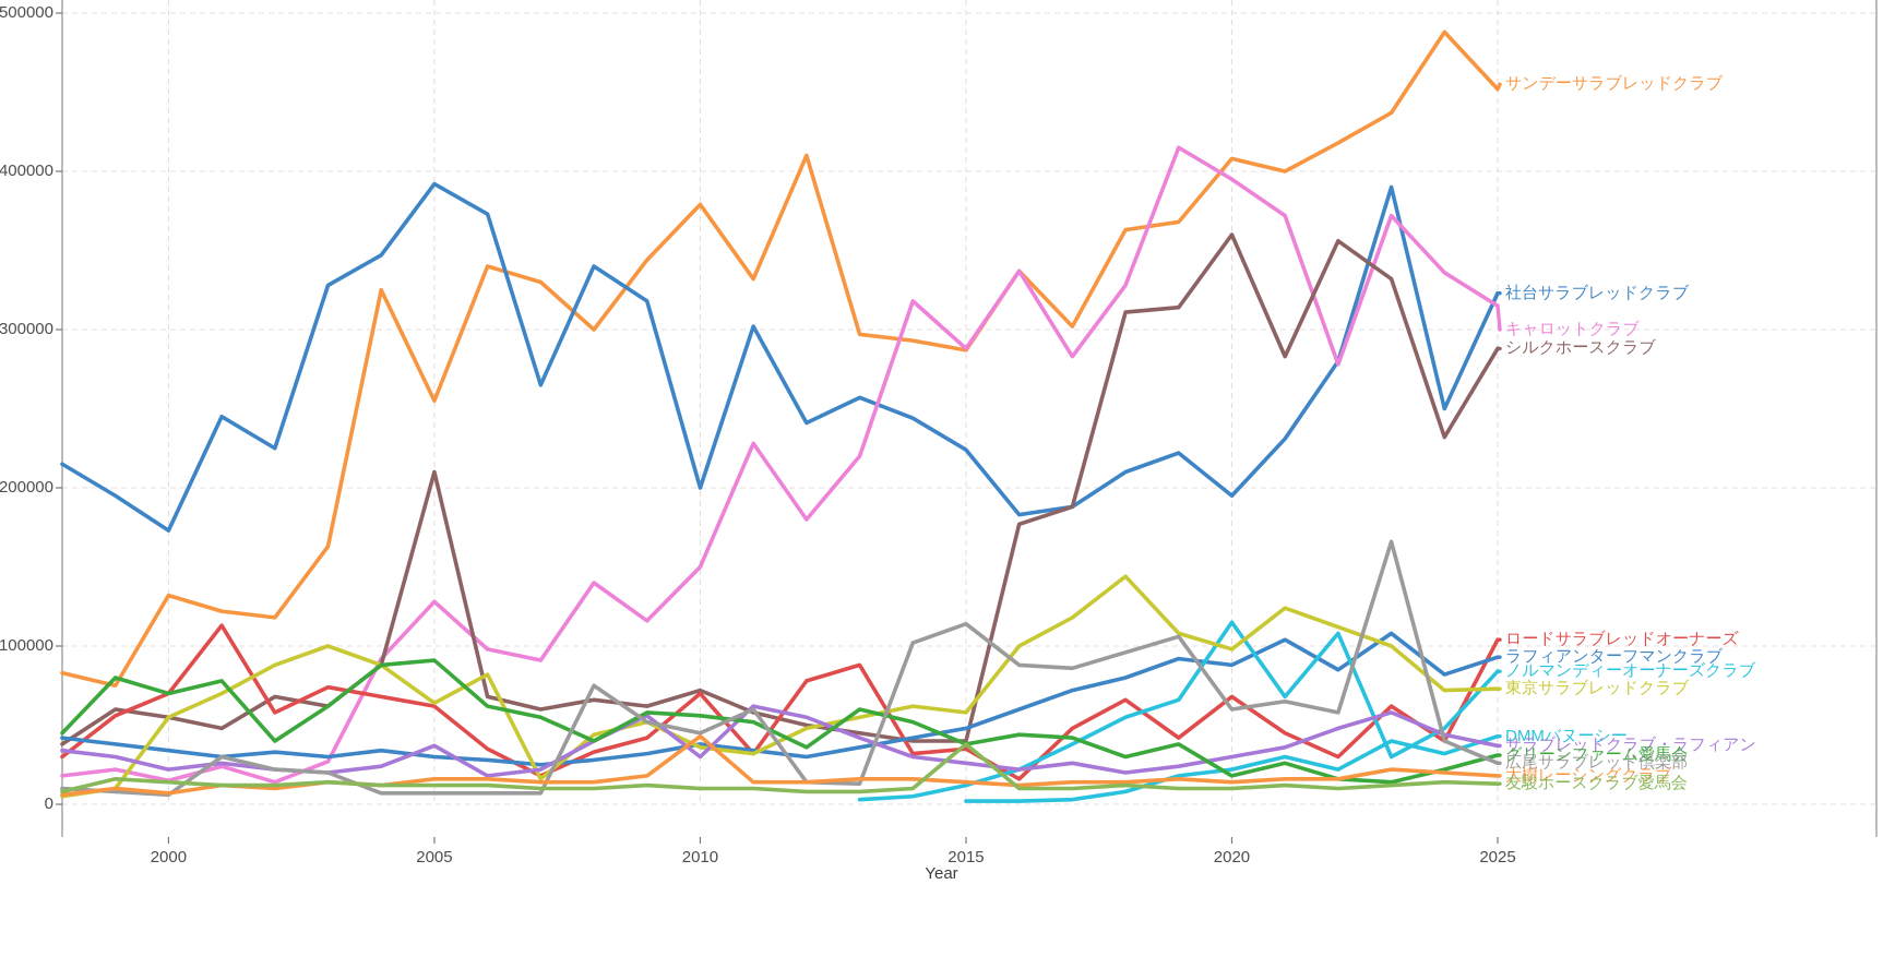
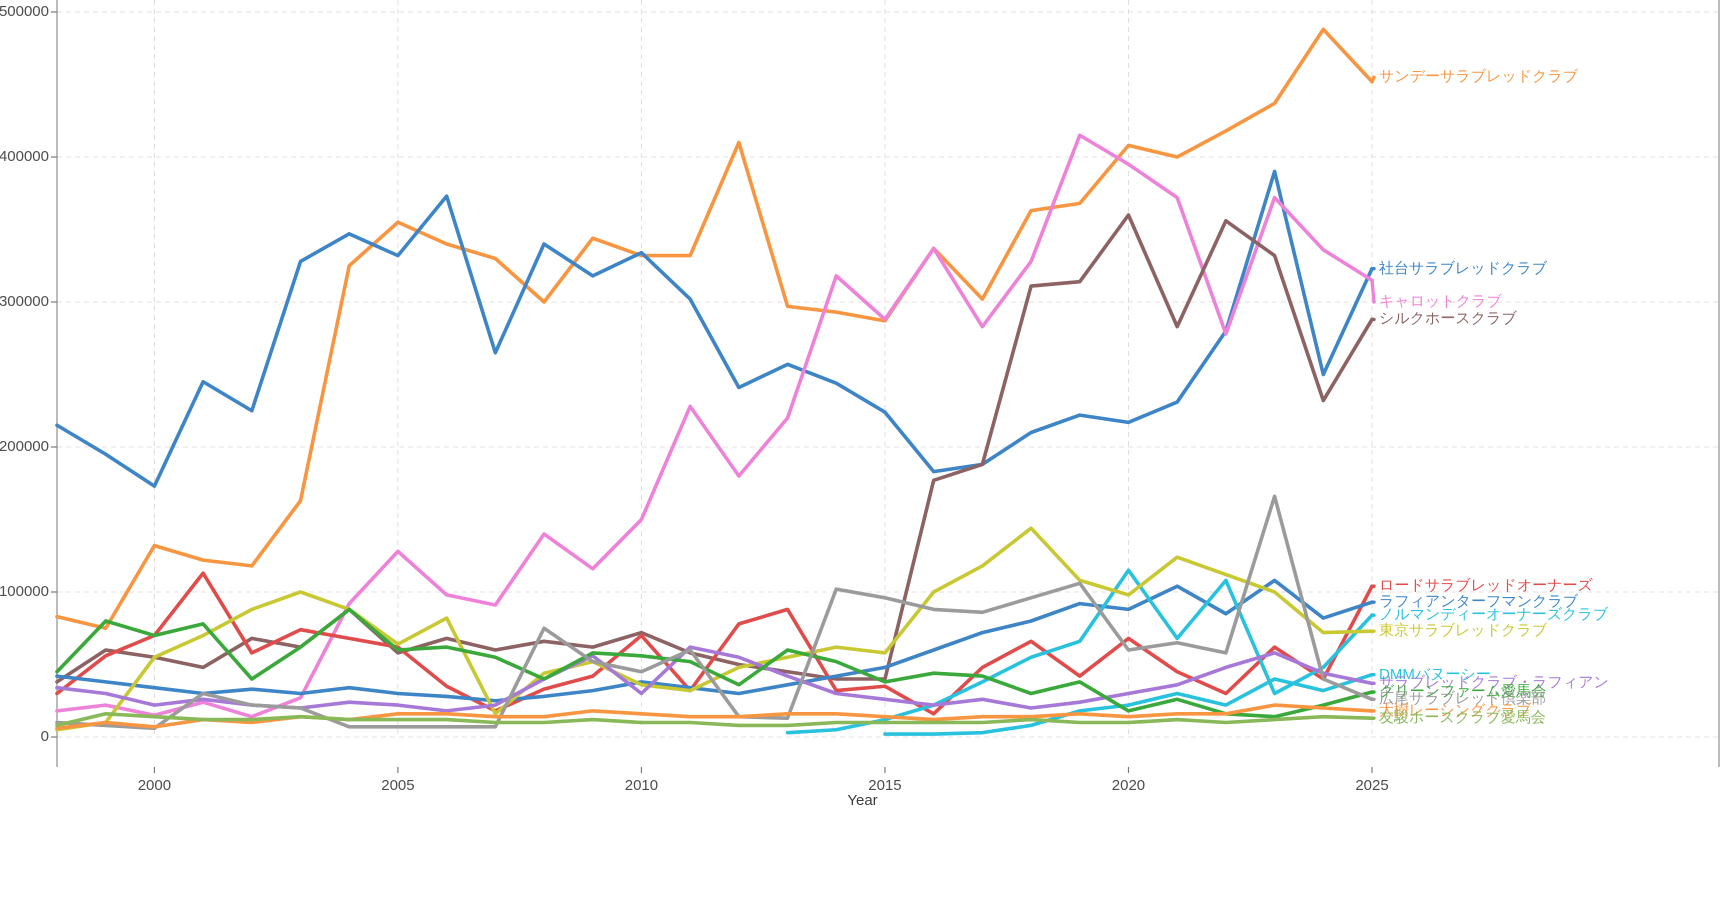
サンデーサラブレッドクラブ/2005: 255000 -> 355000
社台サラブレッドクラブ/2005: 392000 -> 332000
シルクホースクラブ/2005: 210000 -> 58000
サラブレッドクラブ・ラフィアン/2005: 37000 -> 22000
グリーンファーム愛馬会/2005: 91000 -> 60000
サンデーサラブレッドクラブ/2010: 379000 -> 332000
社台サラブレッドクラブ/2010: 200000 -> 334000
大樹レーシングクラブ/2010: 43000 -> 16000
広尾サラブレッド倶楽部/2015: 114000 -> 96000
友駿ホースクラブ愛馬会/2015: 38000 -> 10000
社台サラブレッドクラブ/2020: 195000 -> 217000
